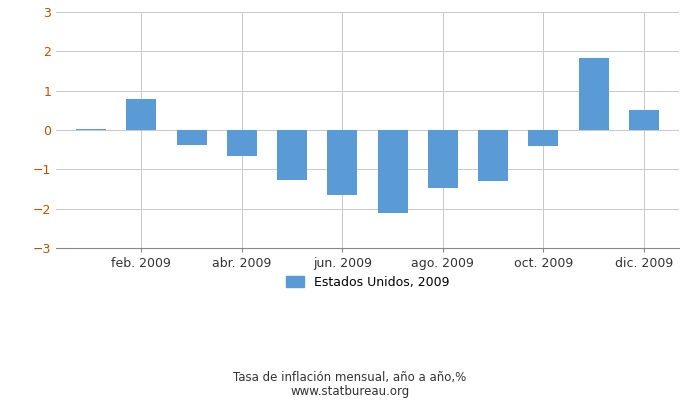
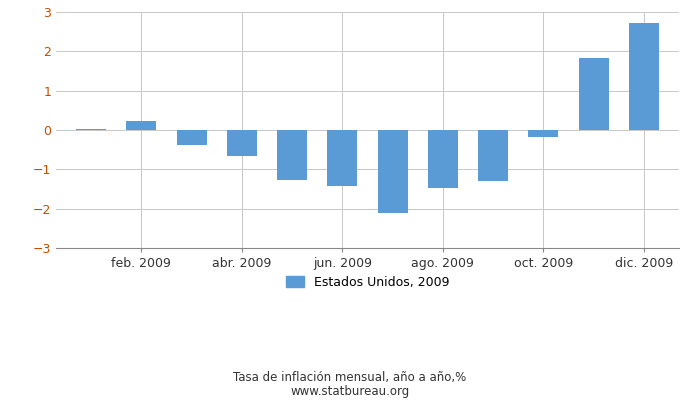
feb. 2009: 0.80 -> 0.24
jun. 2009: -1.65 -> -1.43
oct. 2009: -0.40 -> -0.18
dic. 2009: 0.50 -> 2.72
